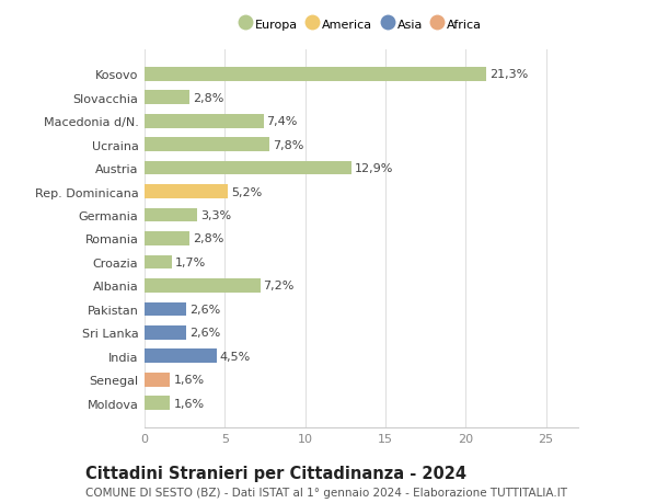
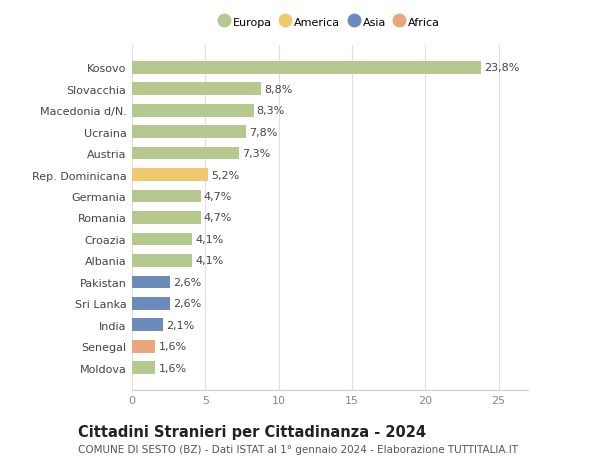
Kosovo: 21,3% -> 23,8%
Slovacchia: 2,8% -> 8,8%
Macedonia d/N.: 7,4% -> 8,3%
Austria: 12,9% -> 7,3%
Germania: 3,3% -> 4,7%
Romania: 2,8% -> 4,7%
Croazia: 1,7% -> 4,1%
Albania: 7,2% -> 4,1%
India: 4,5% -> 2,1%
